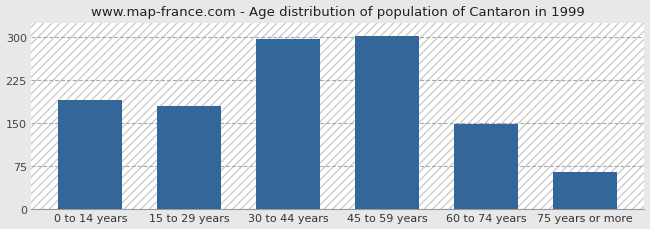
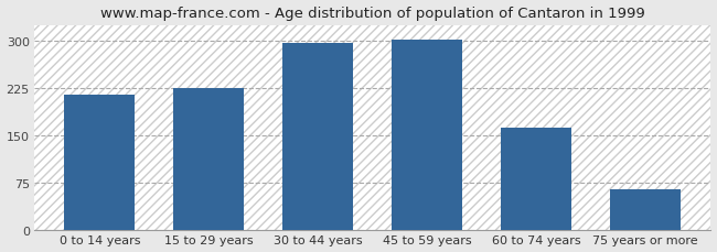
0 to 14 years: 190 -> 215
15 to 29 years: 180 -> 225
60 to 74 years: 148 -> 162
